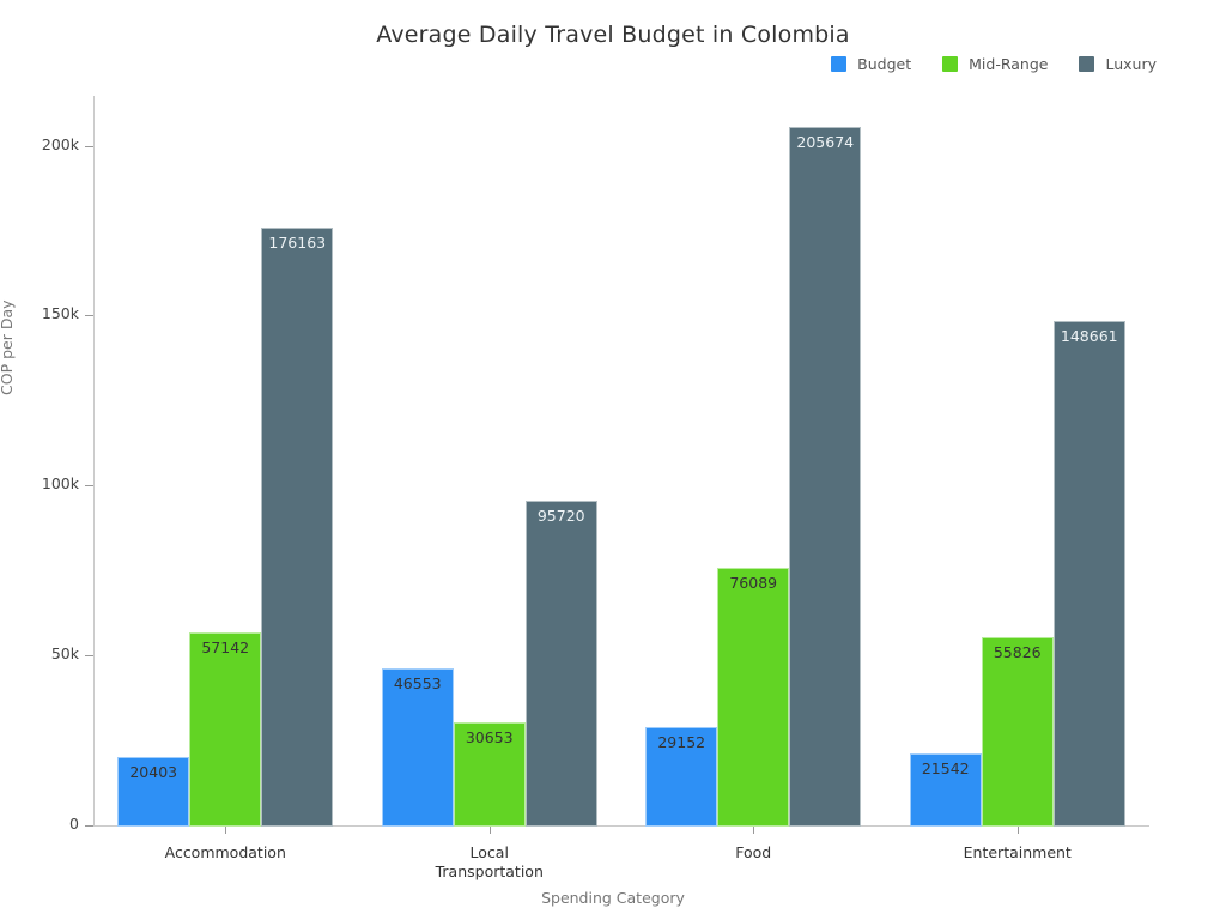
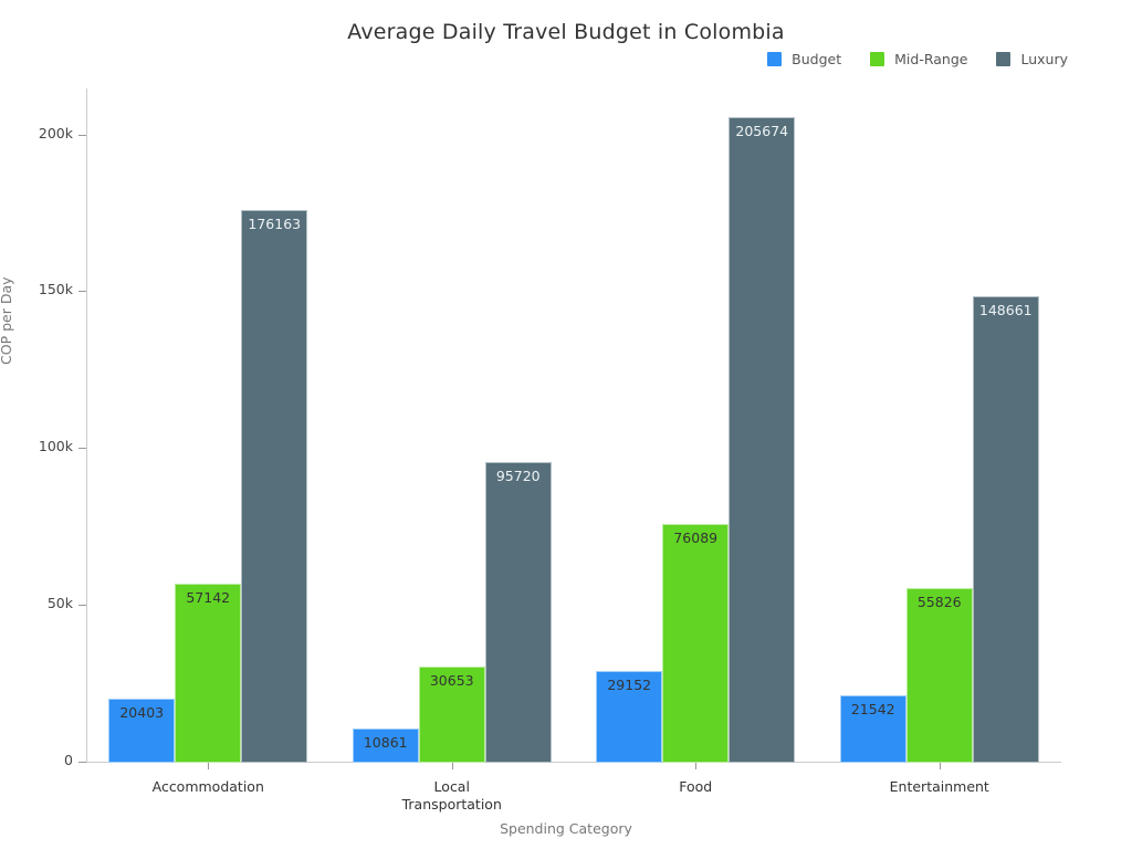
Budget/Local Transportation: 46553 -> 10861
